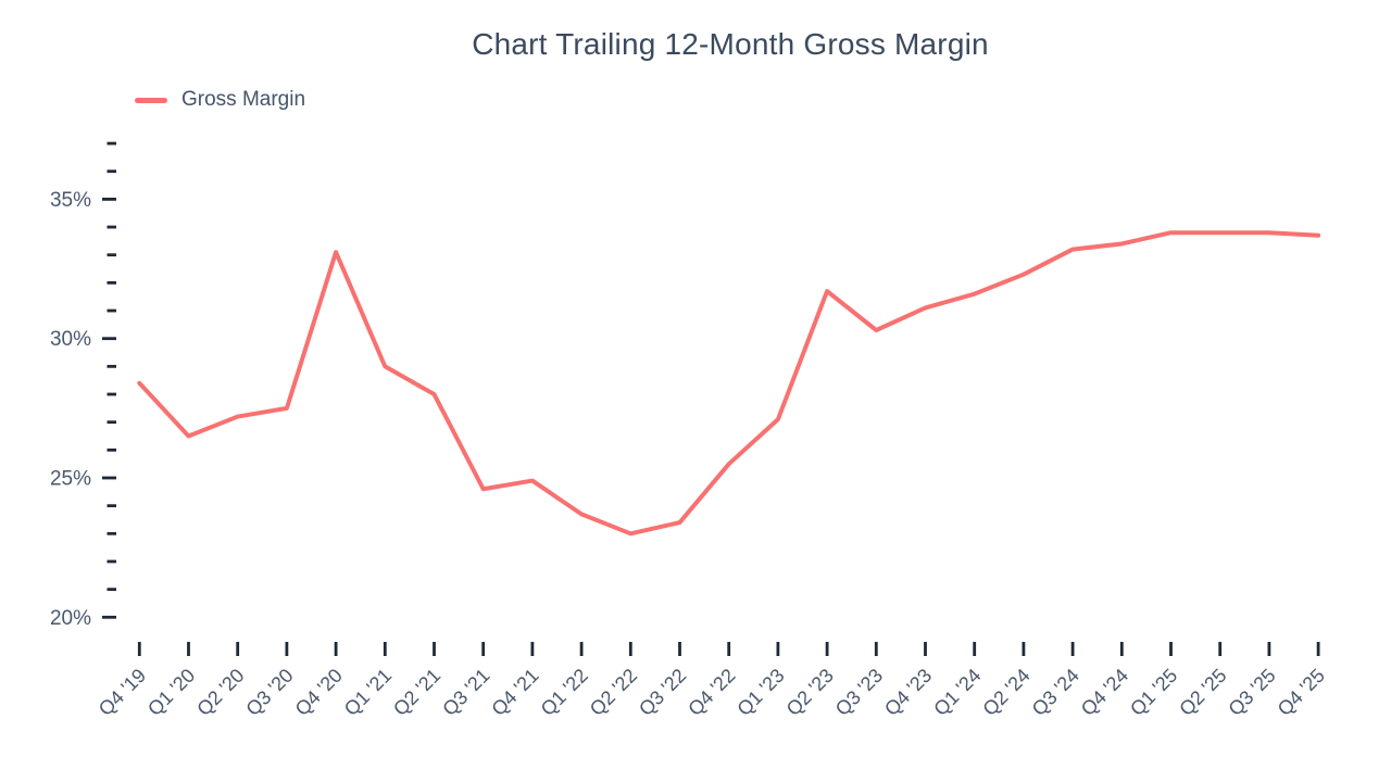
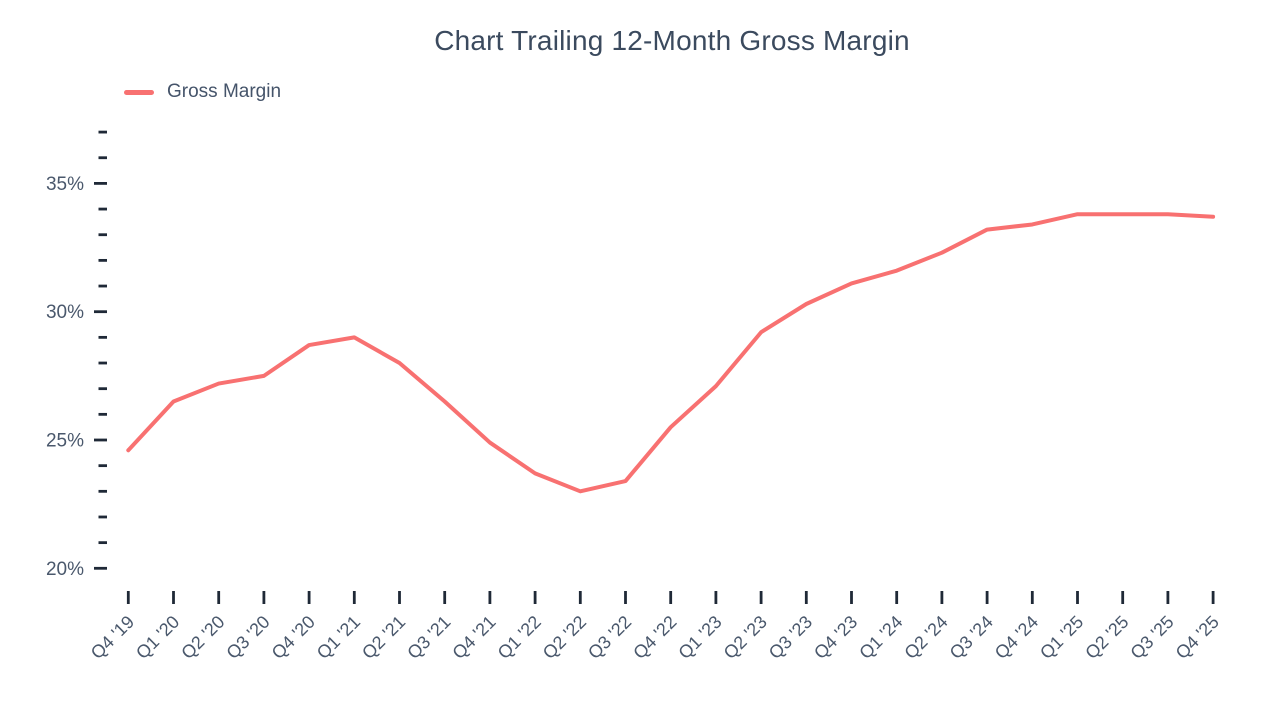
Q4 '19: 28.4% -> 24.6%
Q4 '20: 33.1% -> 28.7%
Q3 '21: 24.6% -> 26.5%
Q2 '23: 31.7% -> 29.2%
